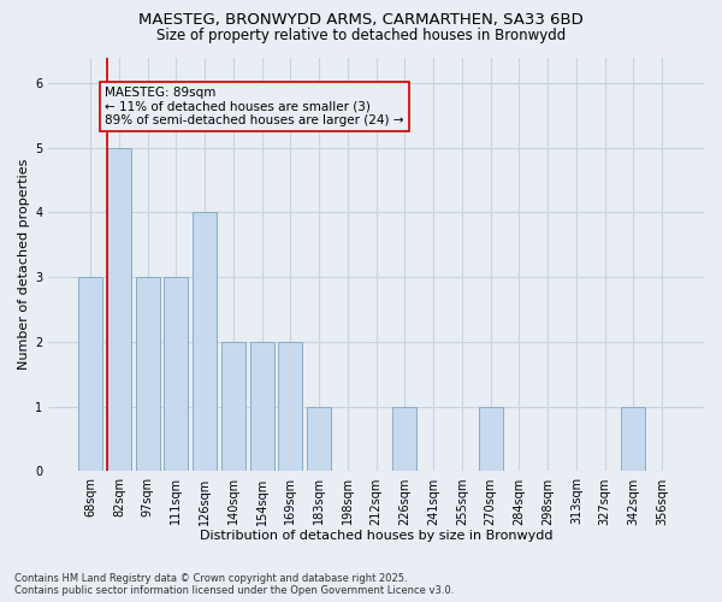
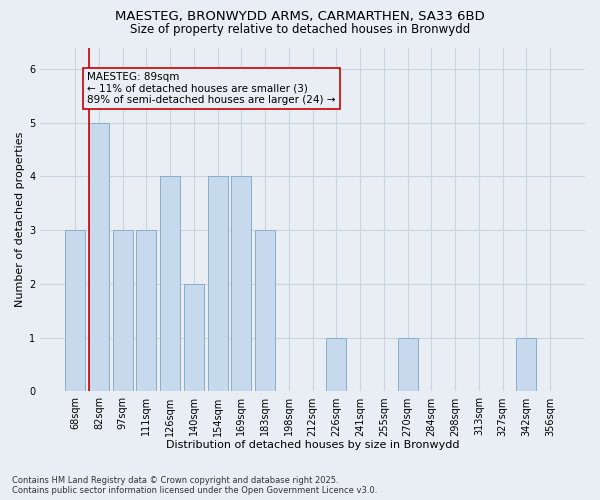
154sqm: 2 -> 4
169sqm: 2 -> 4
183sqm: 1 -> 3
